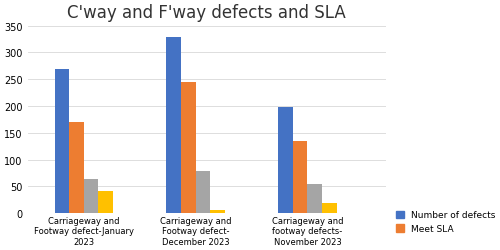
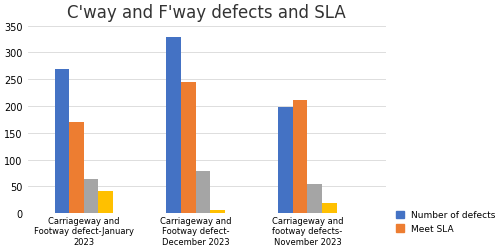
Meet SLA/Carriageway and footway defects- November 2023: 135 -> 212
